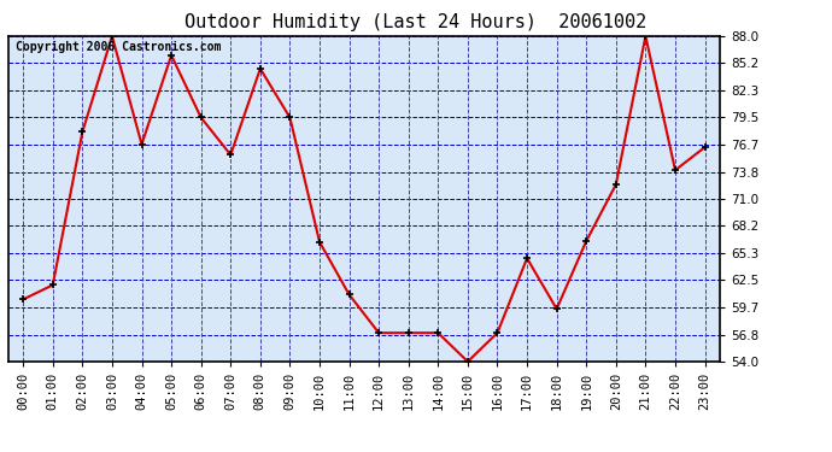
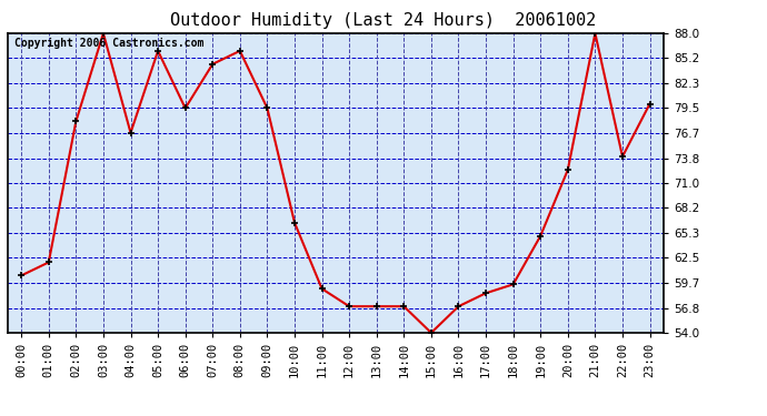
07:00: 75.6 -> 84.5
08:00: 84.6 -> 86.0
11:00: 61.0 -> 59.0
17:00: 64.8 -> 58.5
19:00: 66.6 -> 65.0
23:00: 76.4 -> 80.0
